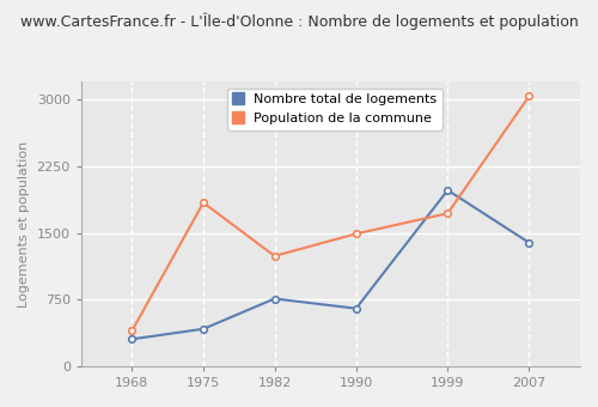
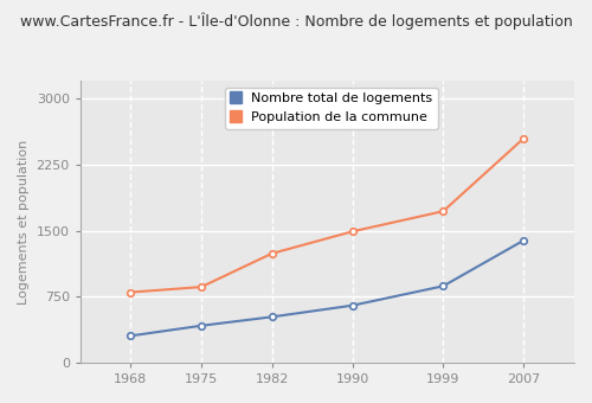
Population de la commune/1968: 400 -> 800
Population de la commune/1975: 1840 -> 860
Nombre total de logements/1982: 760 -> 520
Nombre total de logements/1999: 1980 -> 870
Population de la commune/2007: 3040 -> 2550
